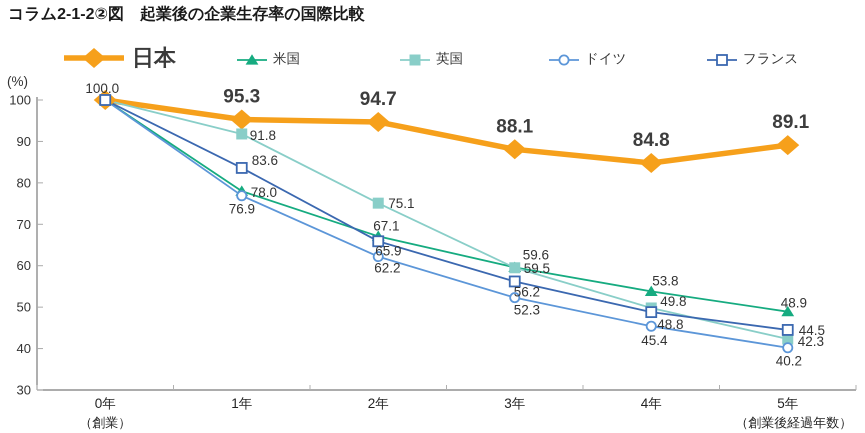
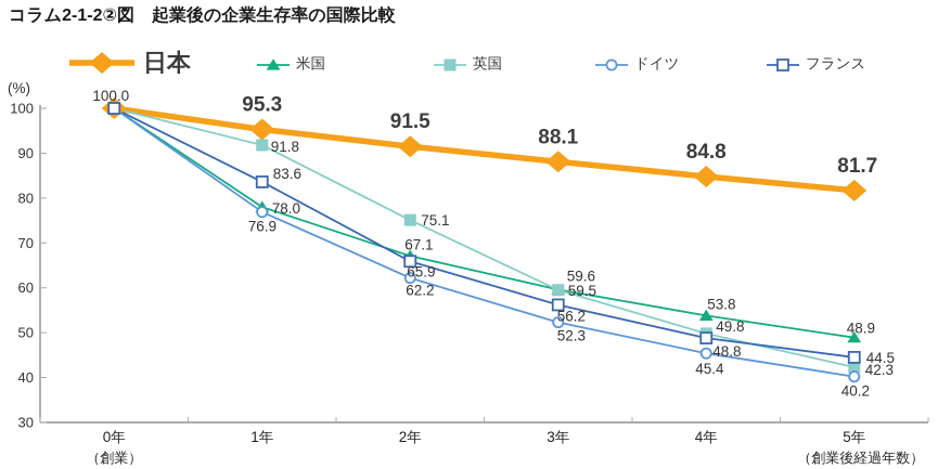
日本/2年: 94.7 -> 91.5
日本/5年: 89.1 -> 81.7
